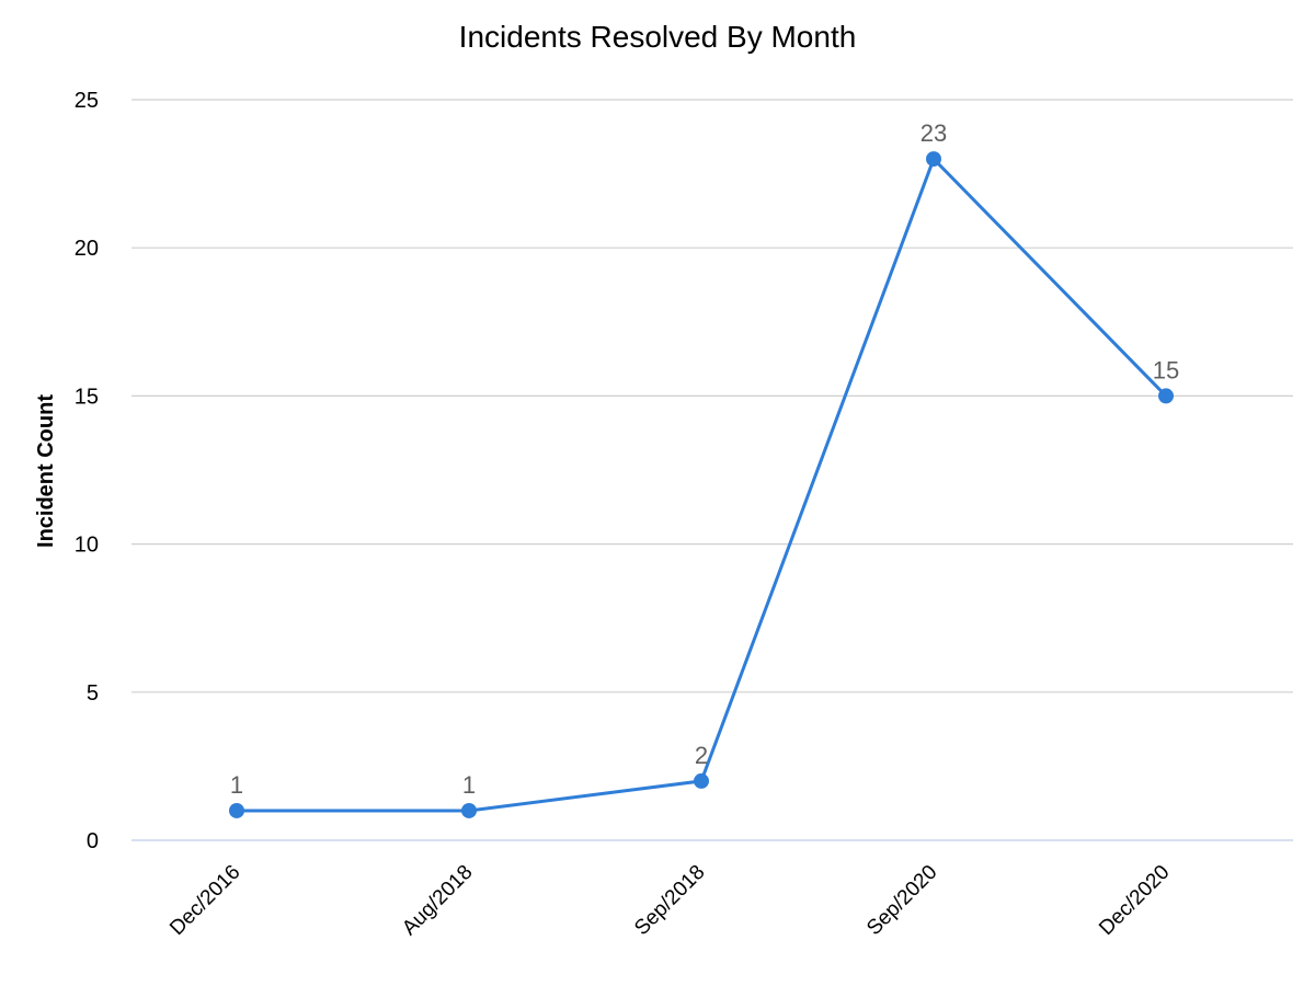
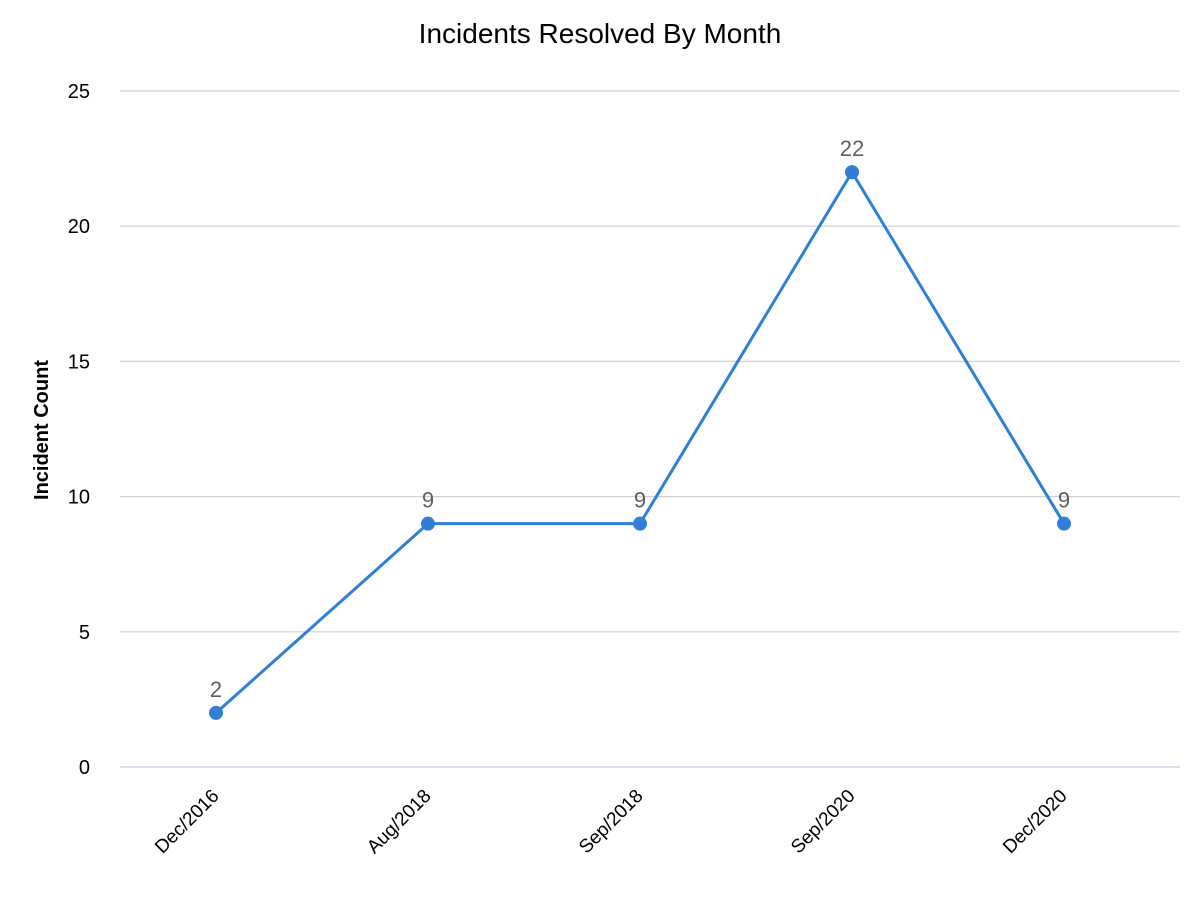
Dec/2016: 1 -> 2
Aug/2018: 1 -> 9
Sep/2018: 2 -> 9
Sep/2020: 23 -> 22
Dec/2020: 15 -> 9
